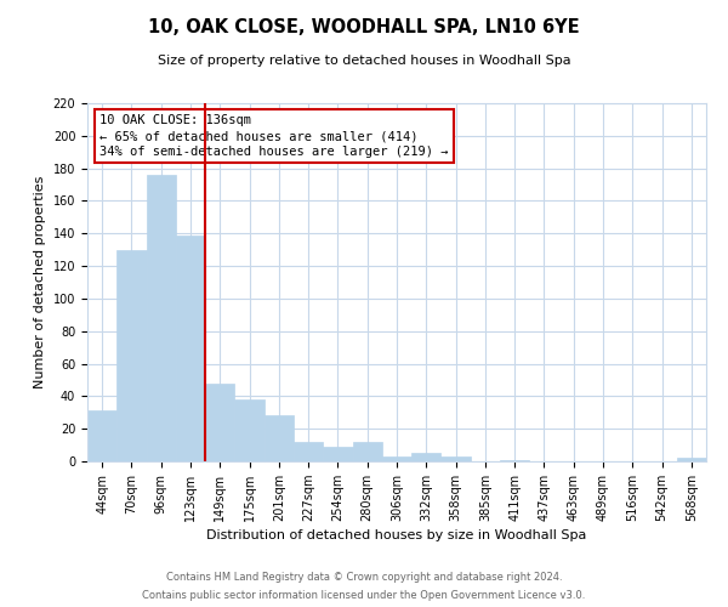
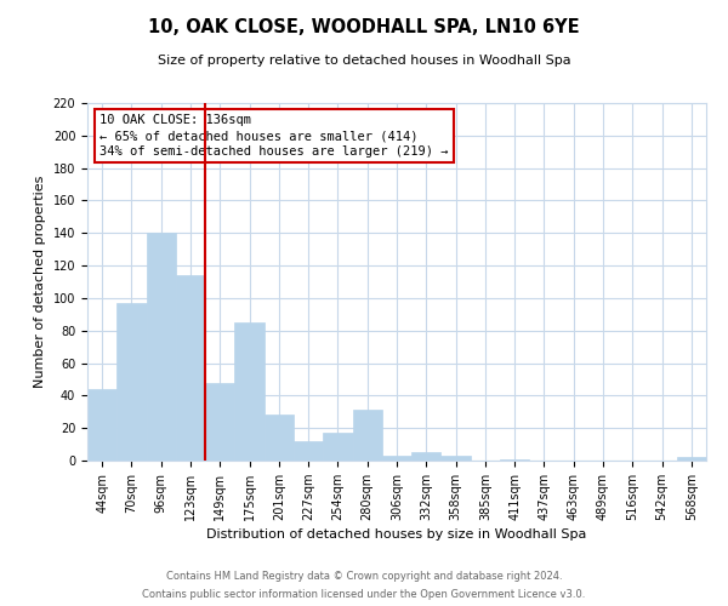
44sqm: 31 -> 44
70sqm: 130 -> 97
96sqm: 176 -> 140
123sqm: 139 -> 114
175sqm: 38 -> 85
254sqm: 9 -> 17
280sqm: 12 -> 31
